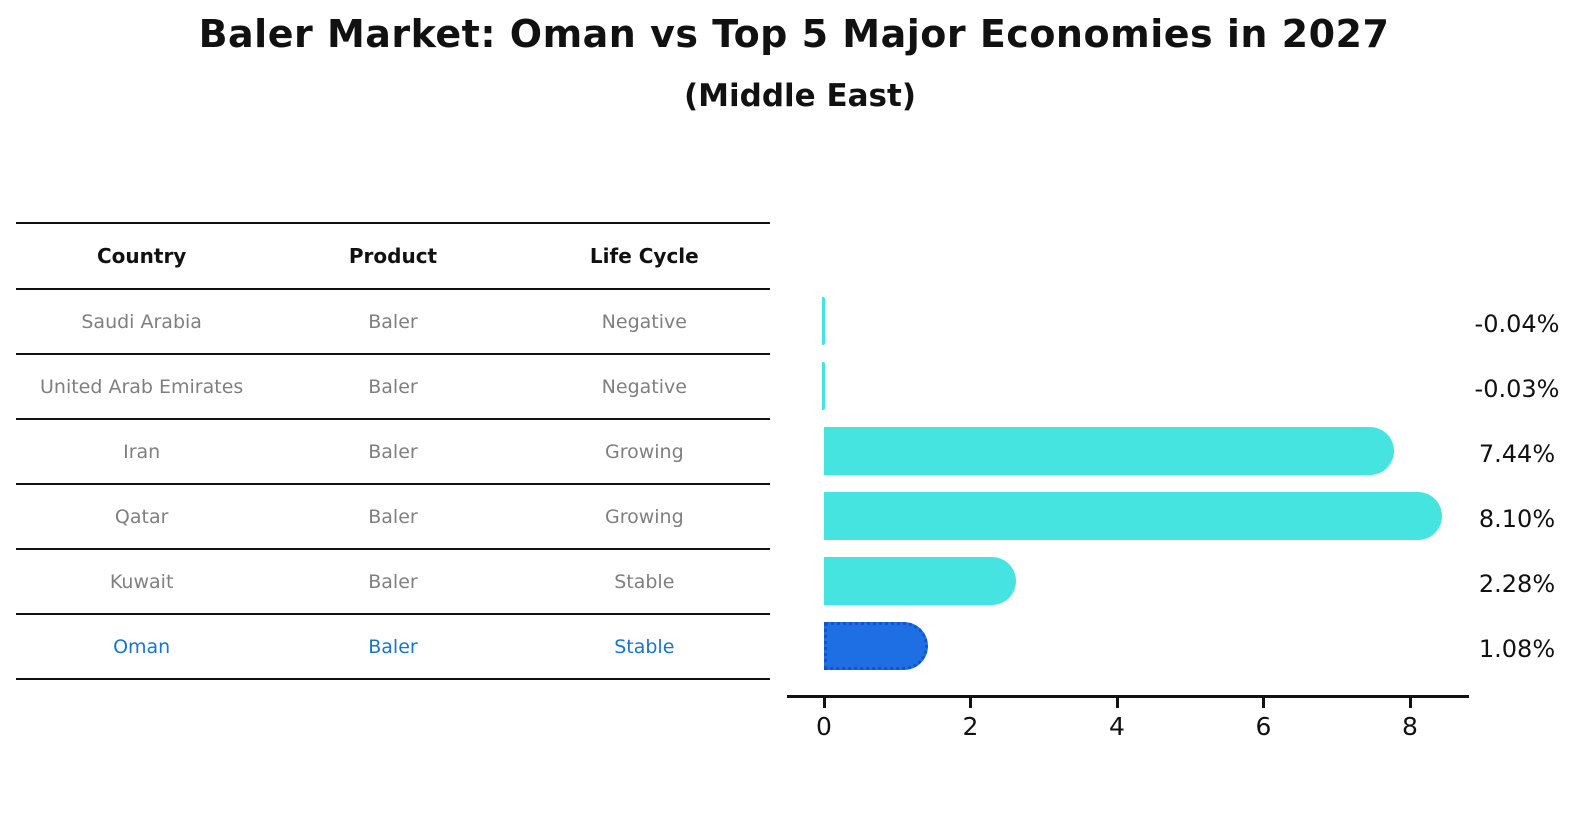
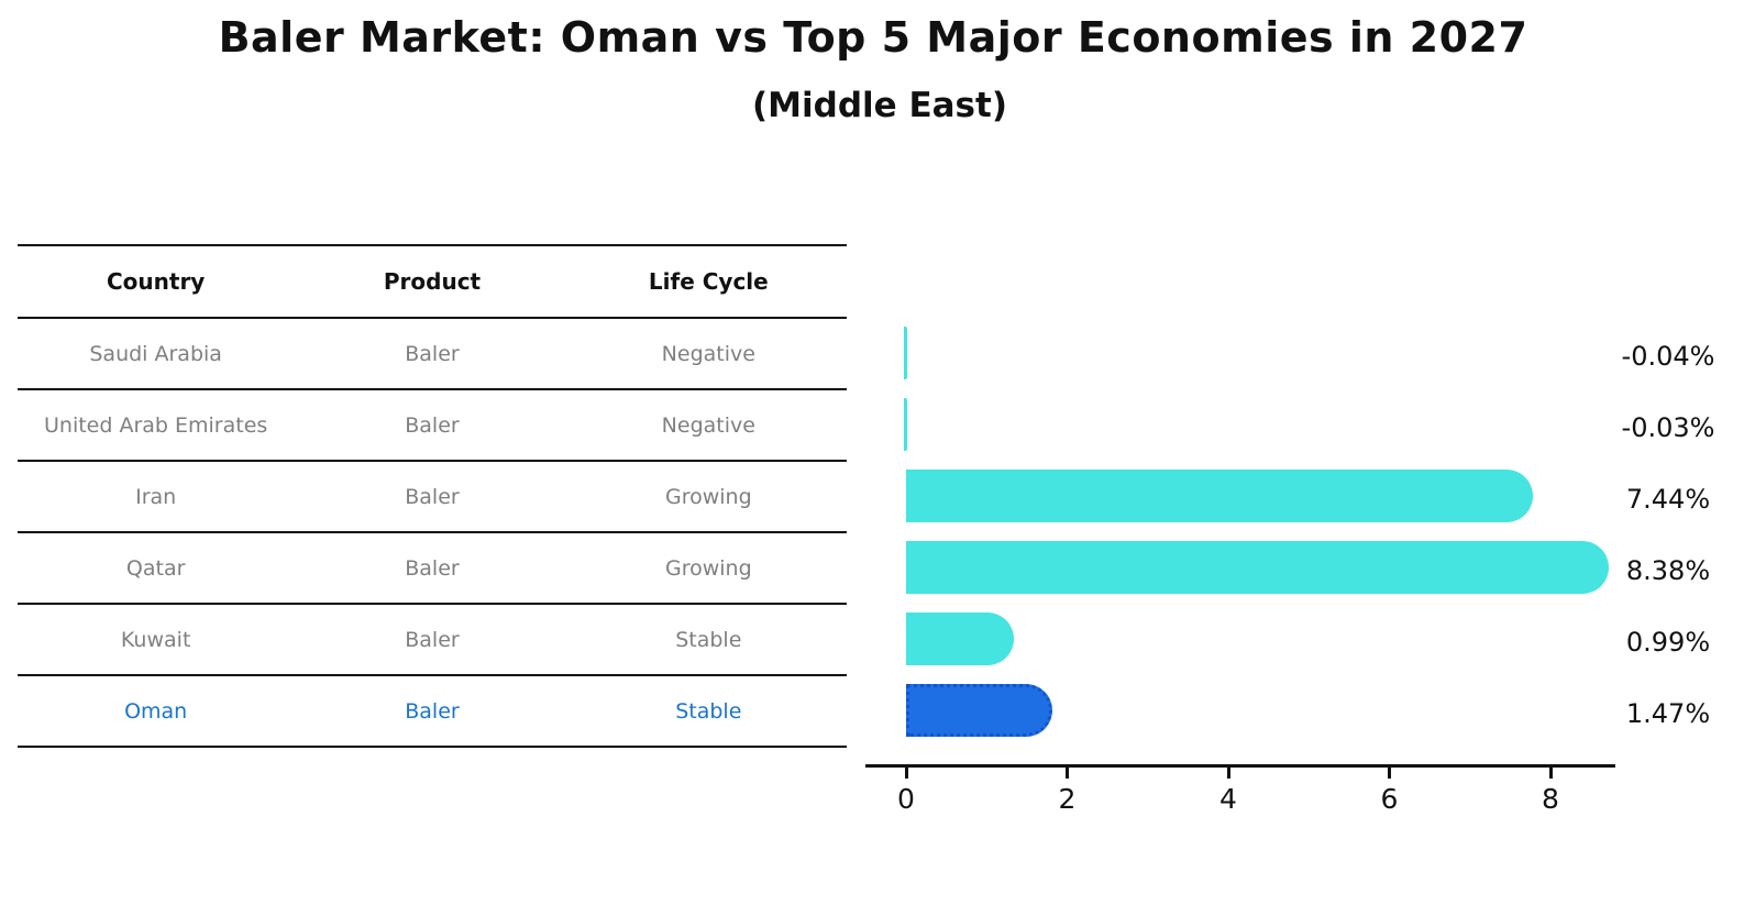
Qatar: 8.10% -> 8.38%
Kuwait: 2.28% -> 0.99%
Oman: 1.08% -> 1.47%
